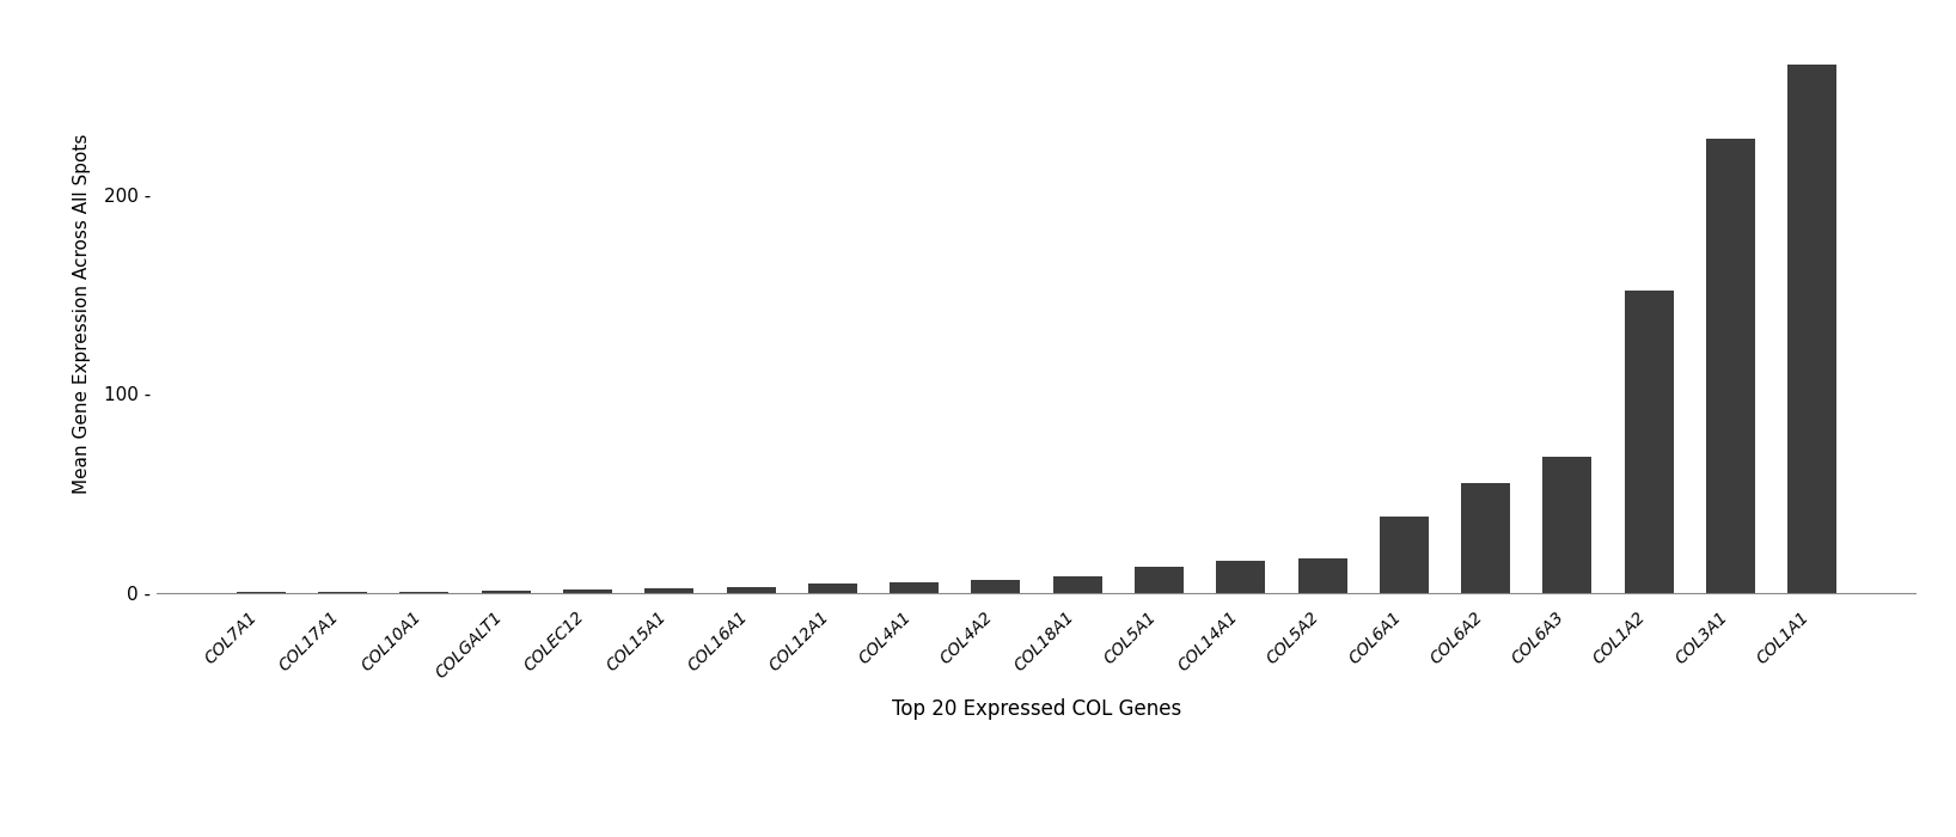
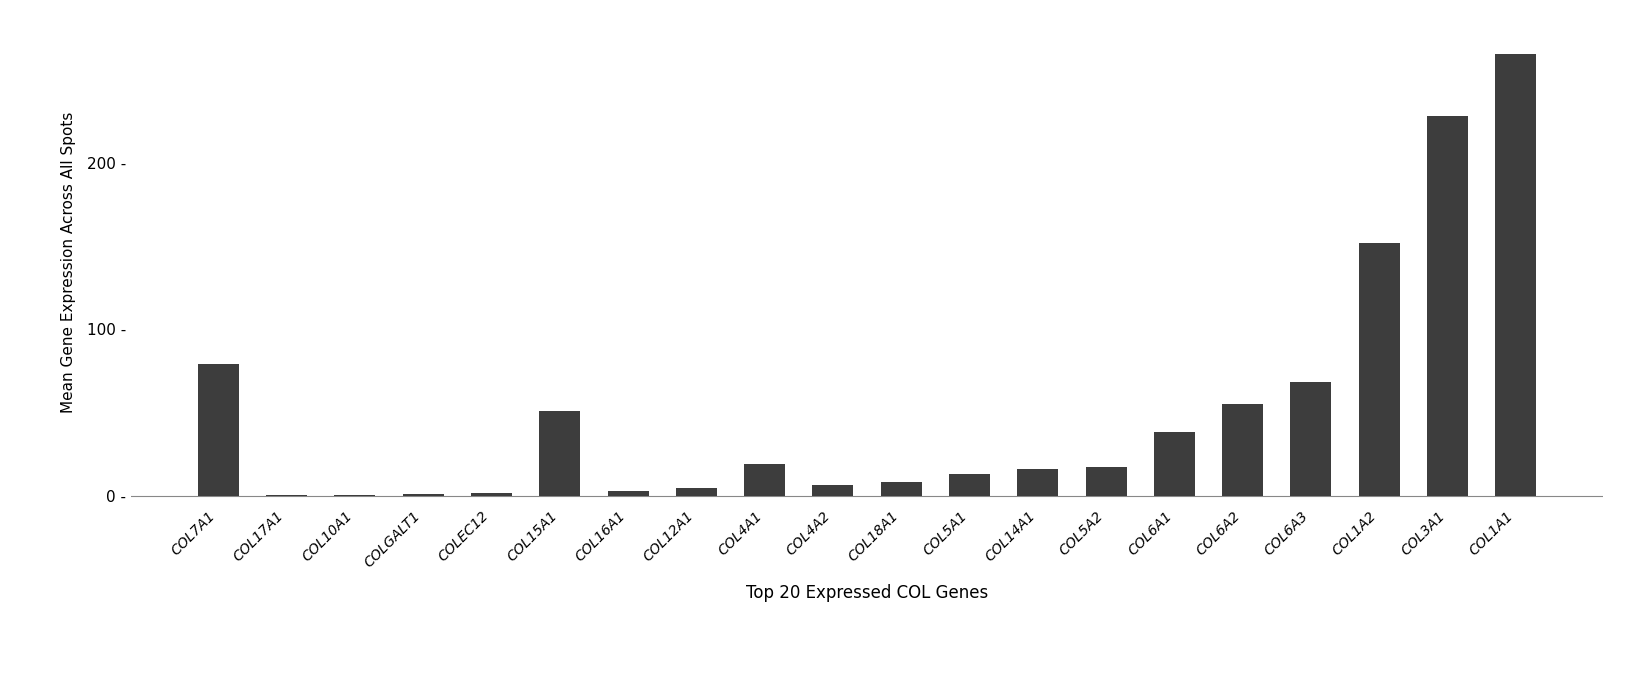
COL7A1: 0 - -> 79 -
COL15A1: 2 - -> 51 -
COL4A1: 6 - -> 19 -
